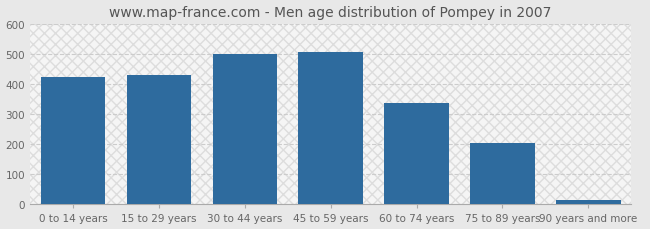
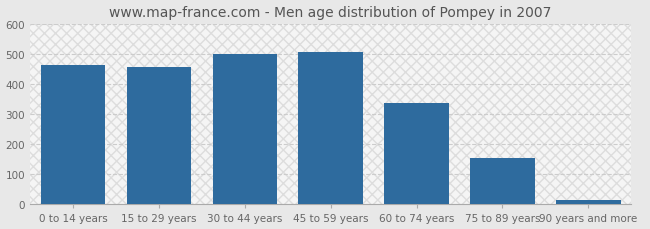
0 to 14 years: 425 -> 462
15 to 29 years: 430 -> 457
75 to 89 years: 205 -> 154
